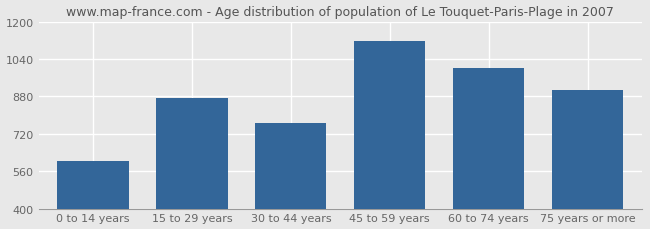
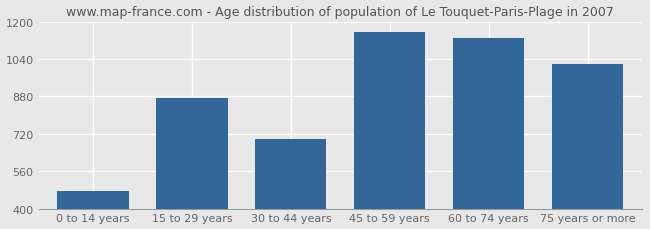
0 to 14 years: 605 -> 476
30 to 44 years: 765 -> 698
45 to 59 years: 1115 -> 1153
60 to 74 years: 1000 -> 1130
75 years or more: 905 -> 1020
